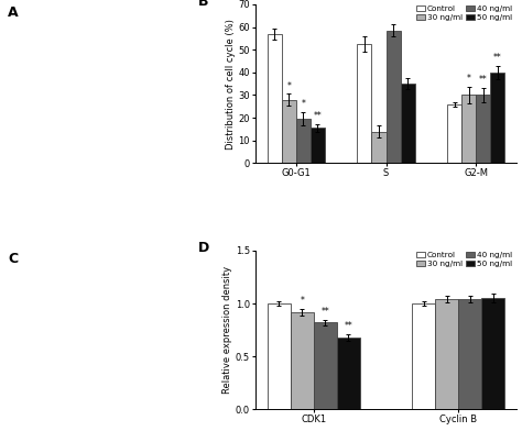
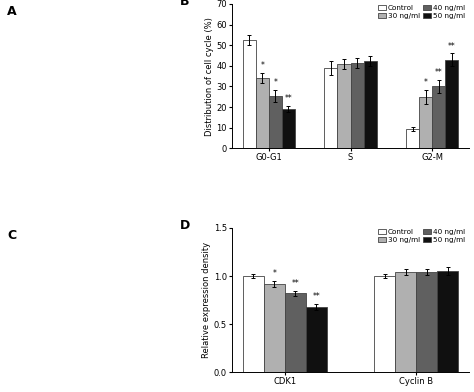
Control/G0-G1: 57.0 -> 52.5
30 ng/ml/G0-G1: 28 -> 34
40 ng/ml/G0-G1: 19.5 -> 25.5
50 ng/ml/G0-G1: 15.5 -> 19.0
Control/S: 52.5 -> 39.0
30 ng/ml/S: 14 -> 41
40 ng/ml/S: 58.5 -> 41.5
50 ng/ml/S: 35.0 -> 42.5
Control/G2-M: 26.0 -> 9.5
30 ng/ml/G2-M: 30 -> 25
50 ng/ml/G2-M: 40.0 -> 43.0
